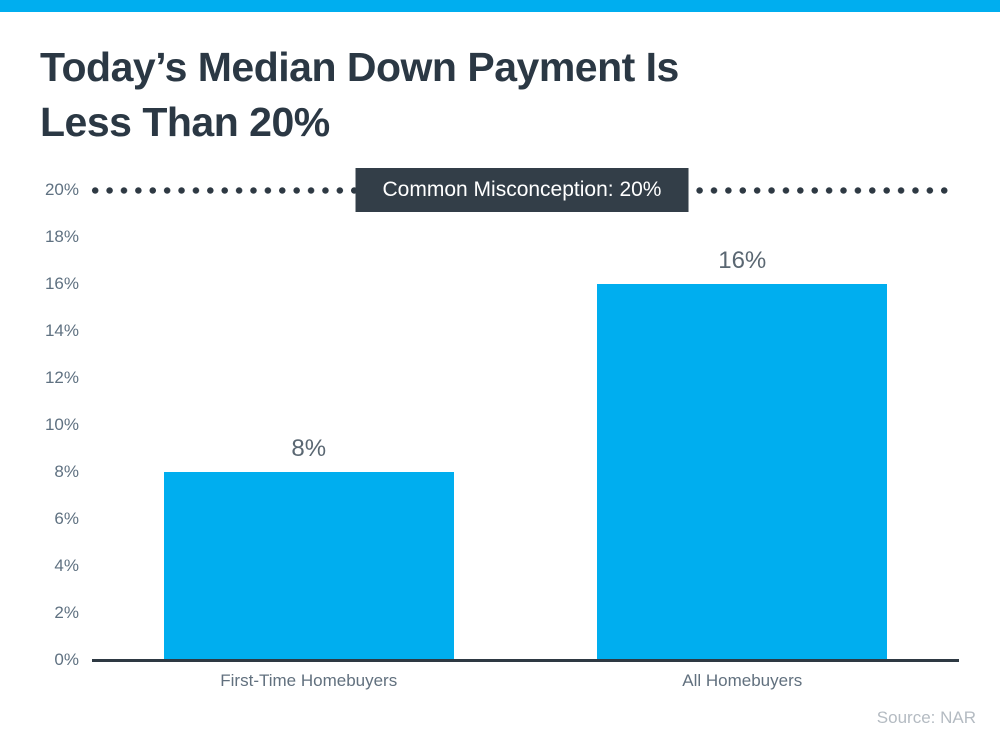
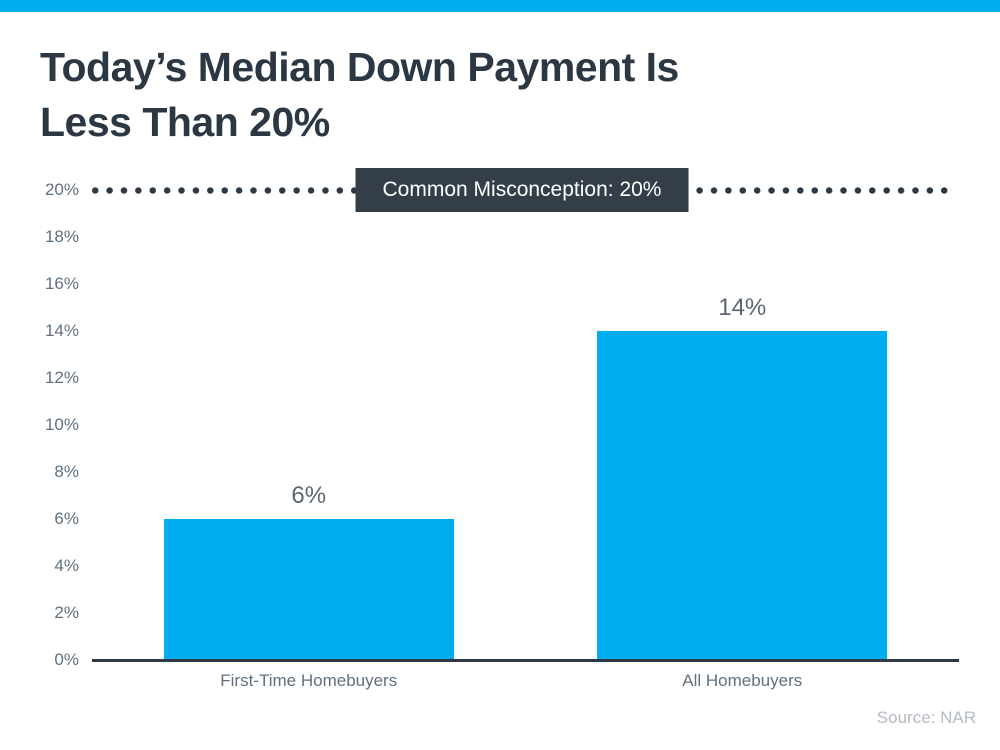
First-Time Homebuyers: 8% -> 6%
All Homebuyers: 16% -> 14%
